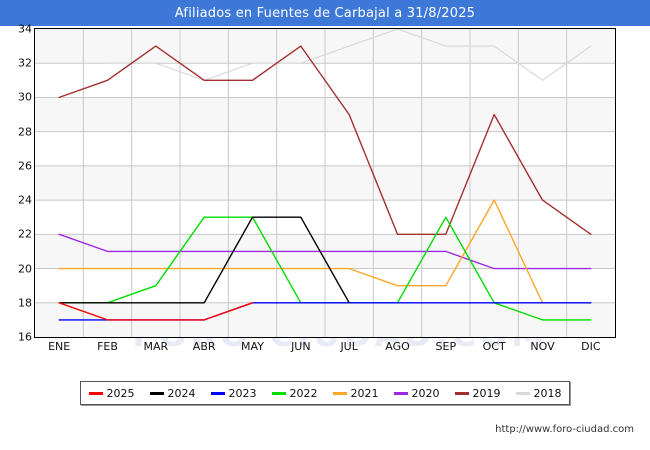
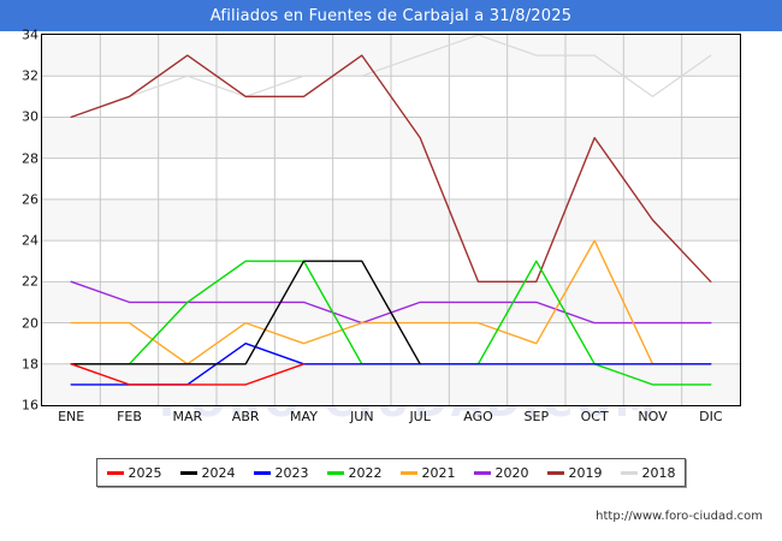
2018/FEB: 32 -> 31
2022/MAR: 19 -> 21
2021/MAR: 20 -> 18
2023/ABR: 17 -> 19
2021/MAY: 20 -> 19
2020/JUN: 21 -> 20
2021/AGO: 19 -> 20
2019/NOV: 24 -> 25
